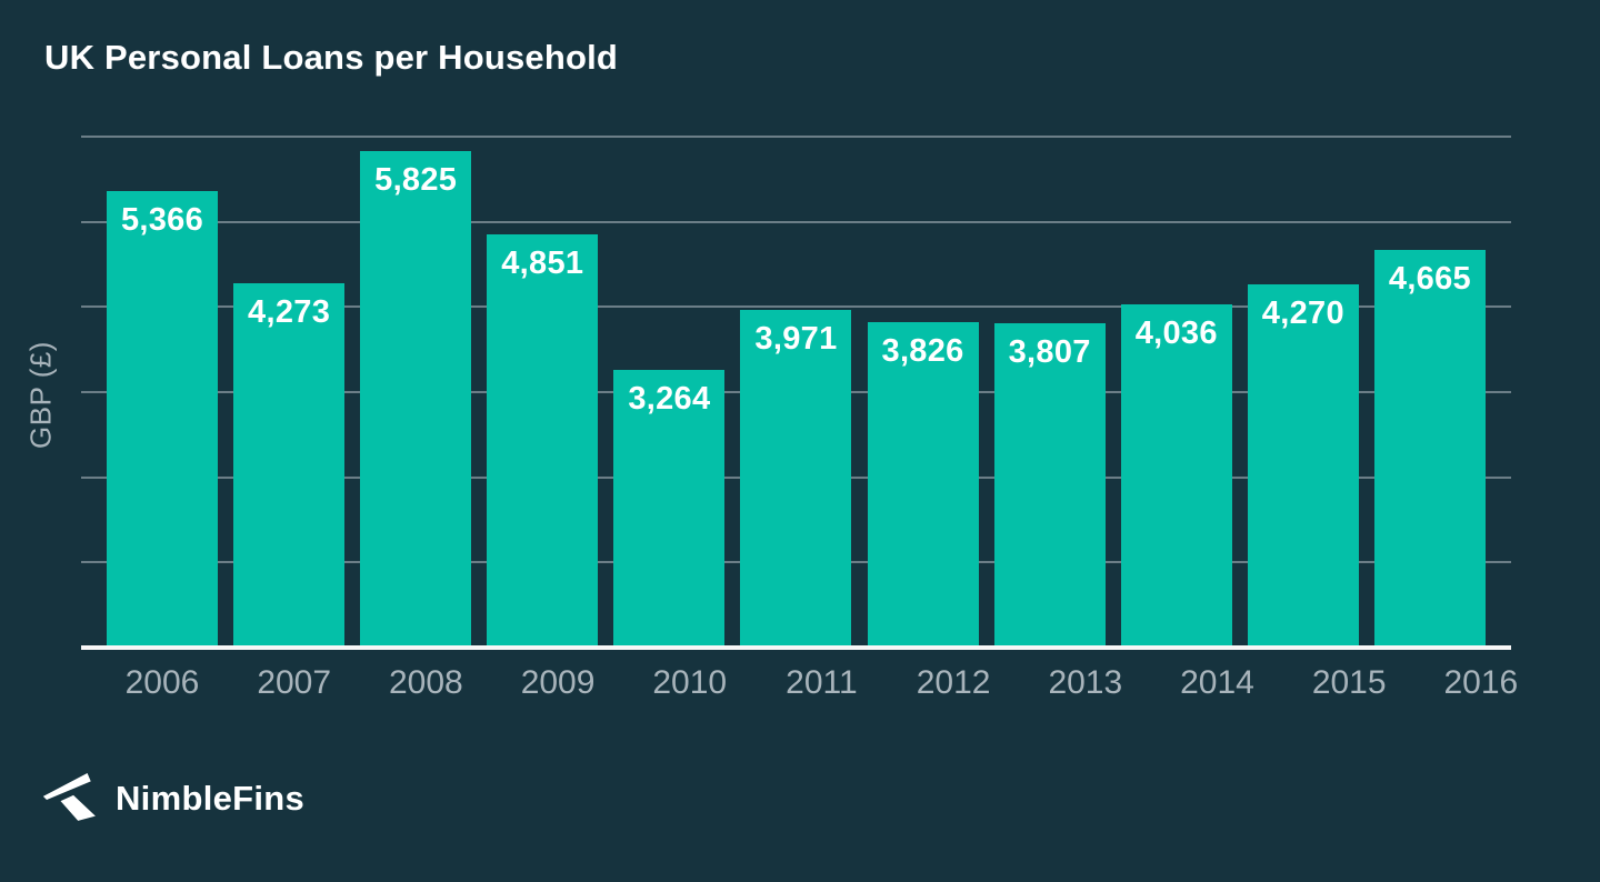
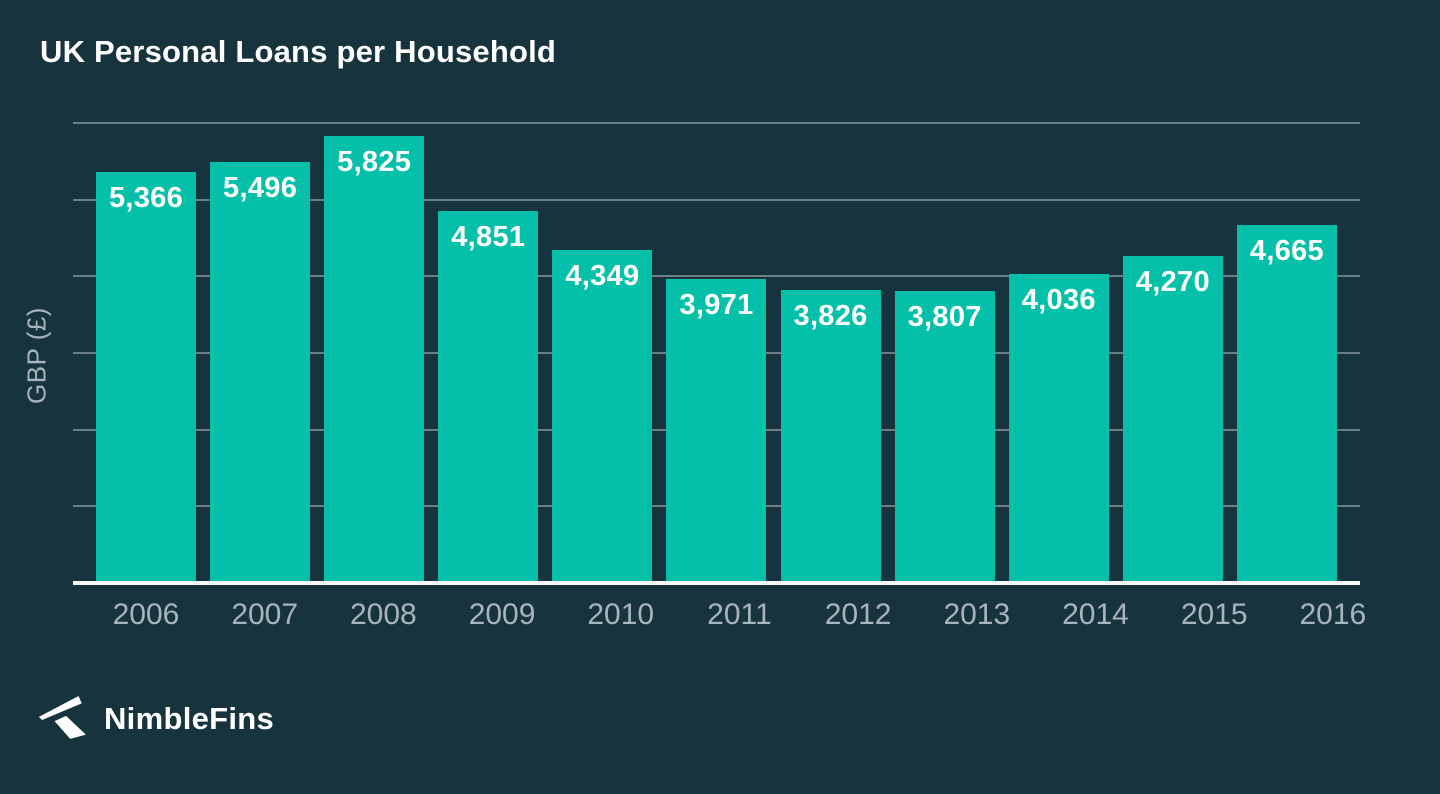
2007: 4,273 -> 5,496
2010: 3,264 -> 4,349
